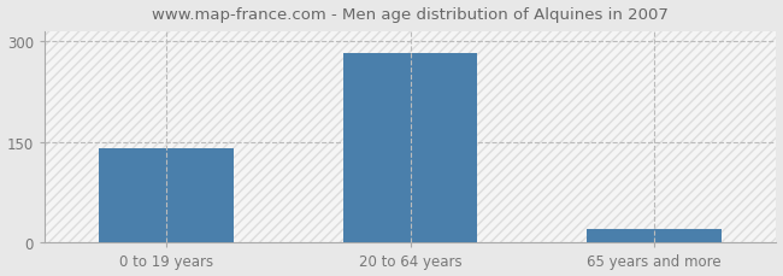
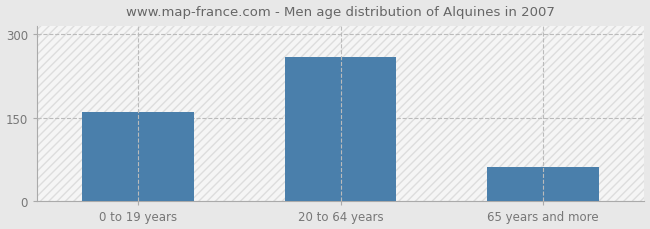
0 to 19 years: 140 -> 160
20 to 64 years: 283 -> 258
65 years and more: 20 -> 62
